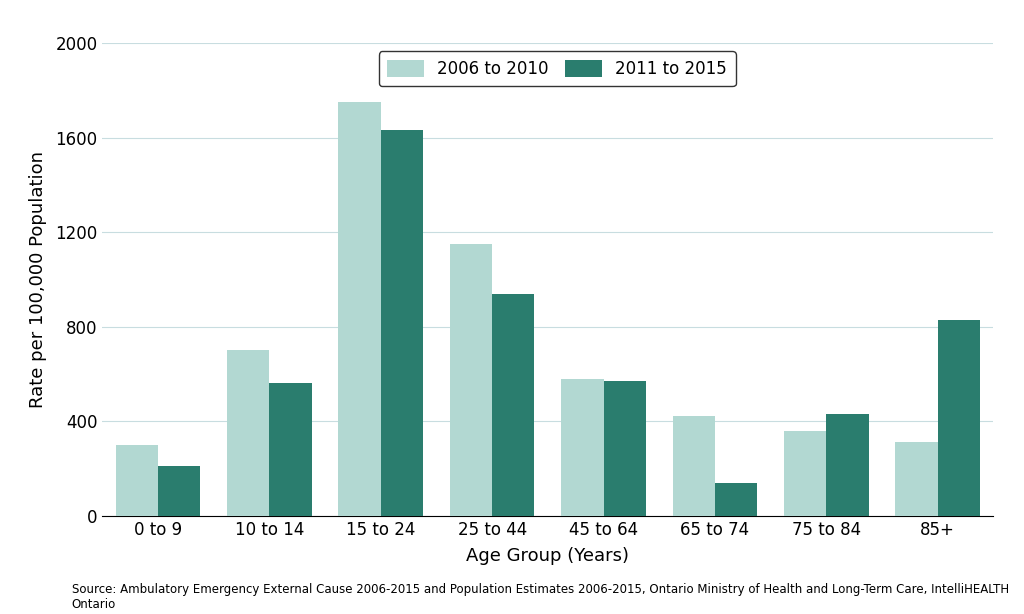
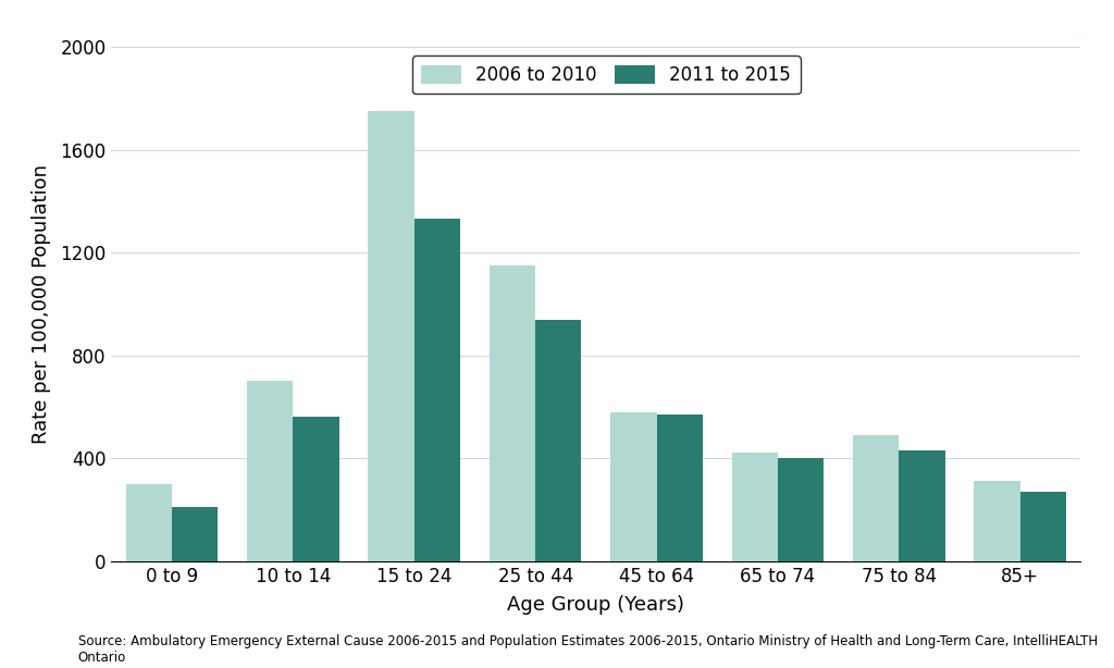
2011 to 2015/15 to 24: 1630 -> 1330
2011 to 2015/65 to 74: 140 -> 400
2006 to 2010/75 to 84: 360 -> 490
2011 to 2015/85+: 830 -> 270
